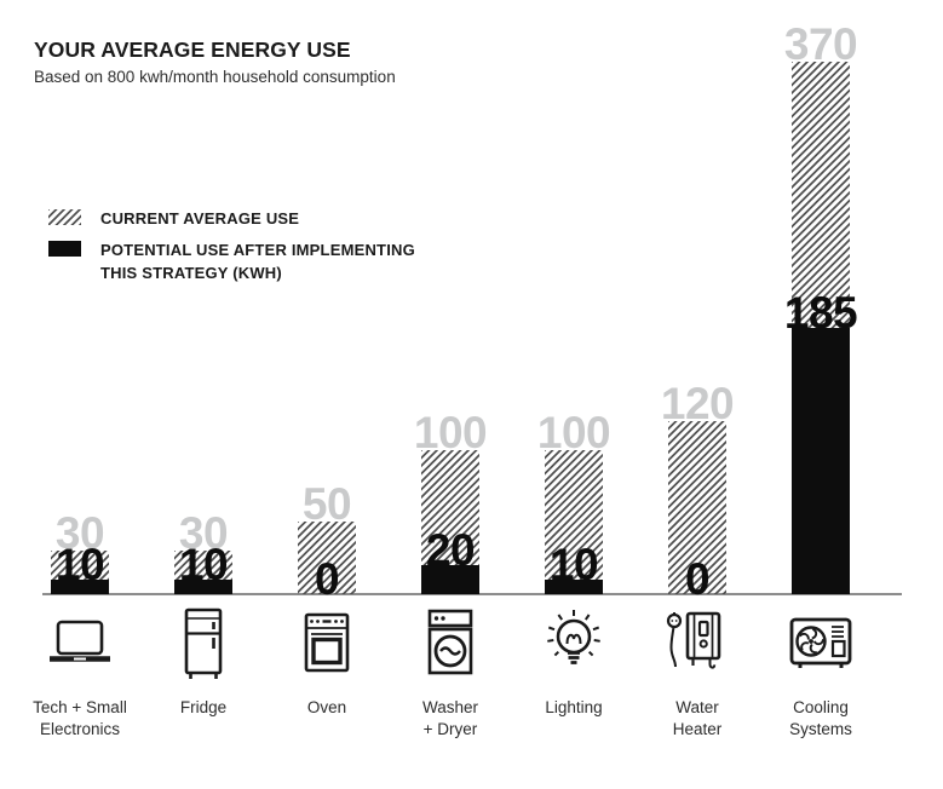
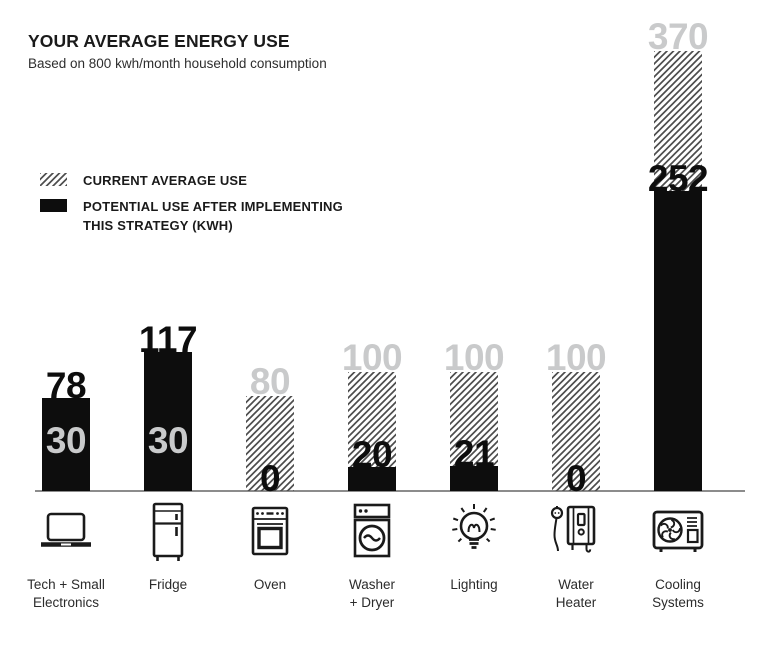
POTENTIAL USE AFTER IMPLEMENTING THIS STRATEGY (KWH)/Tech + Small Electronics: 10 -> 78
POTENTIAL USE AFTER IMPLEMENTING THIS STRATEGY (KWH)/Fridge: 10 -> 117
CURRENT AVERAGE USE/Oven: 50 -> 80
POTENTIAL USE AFTER IMPLEMENTING THIS STRATEGY (KWH)/Lighting: 10 -> 21
CURRENT AVERAGE USE/Water Heater: 120 -> 100
POTENTIAL USE AFTER IMPLEMENTING THIS STRATEGY (KWH)/Cooling Systems: 185 -> 252
